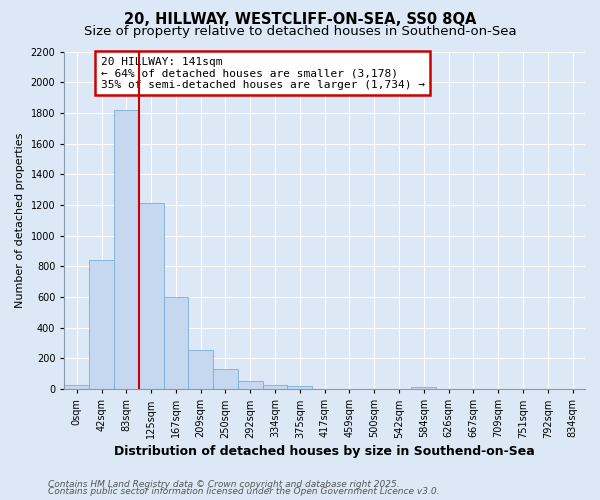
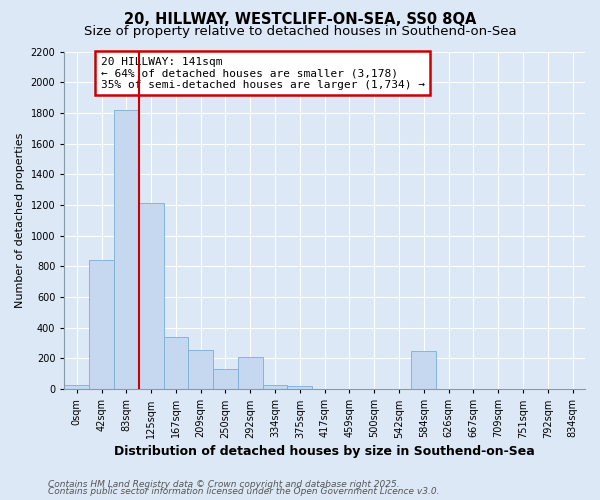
167sqm: 600 -> 340
292sqm: 50 -> 210
584sqm: 10 -> 250
